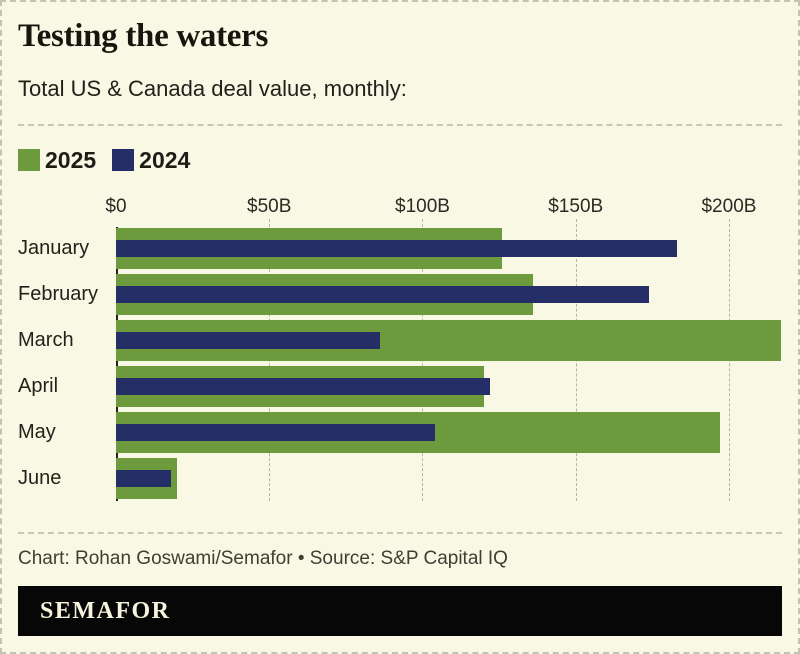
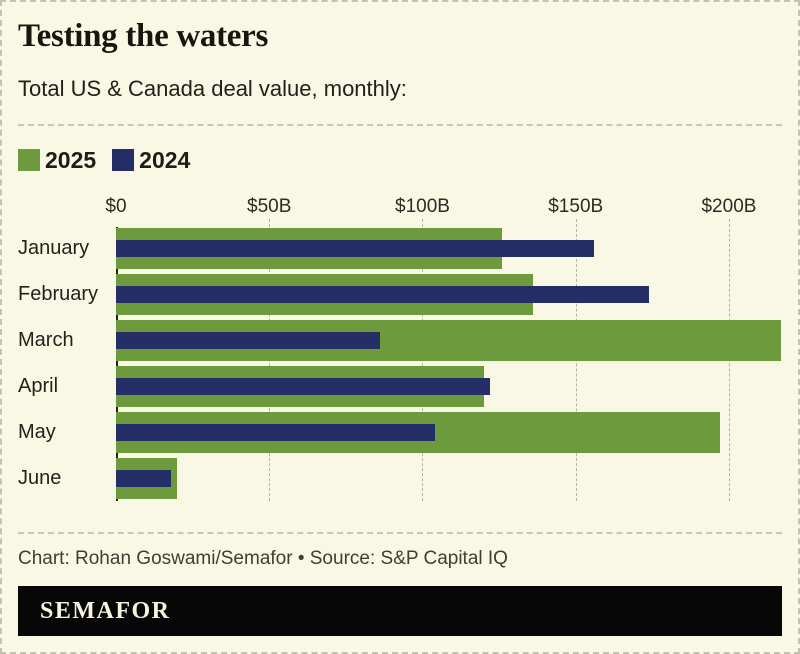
2024/January: $183B -> $156B
